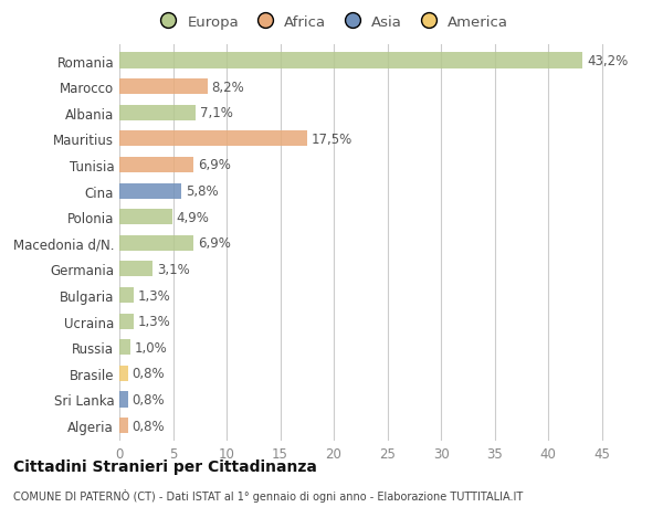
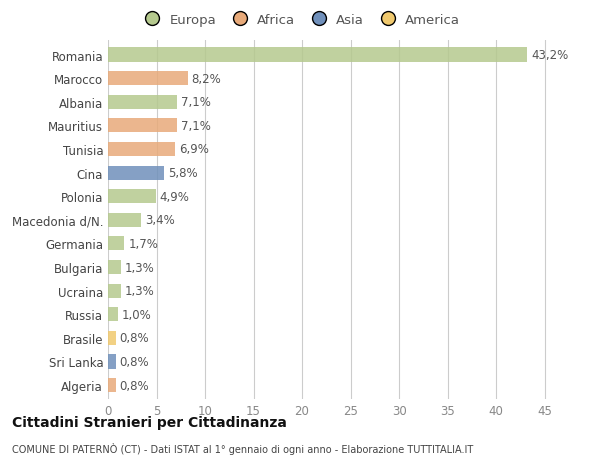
Mauritius: 17,5% -> 7,1%
Macedonia d/N.: 6,9% -> 3,4%
Germania: 3,1% -> 1,7%
